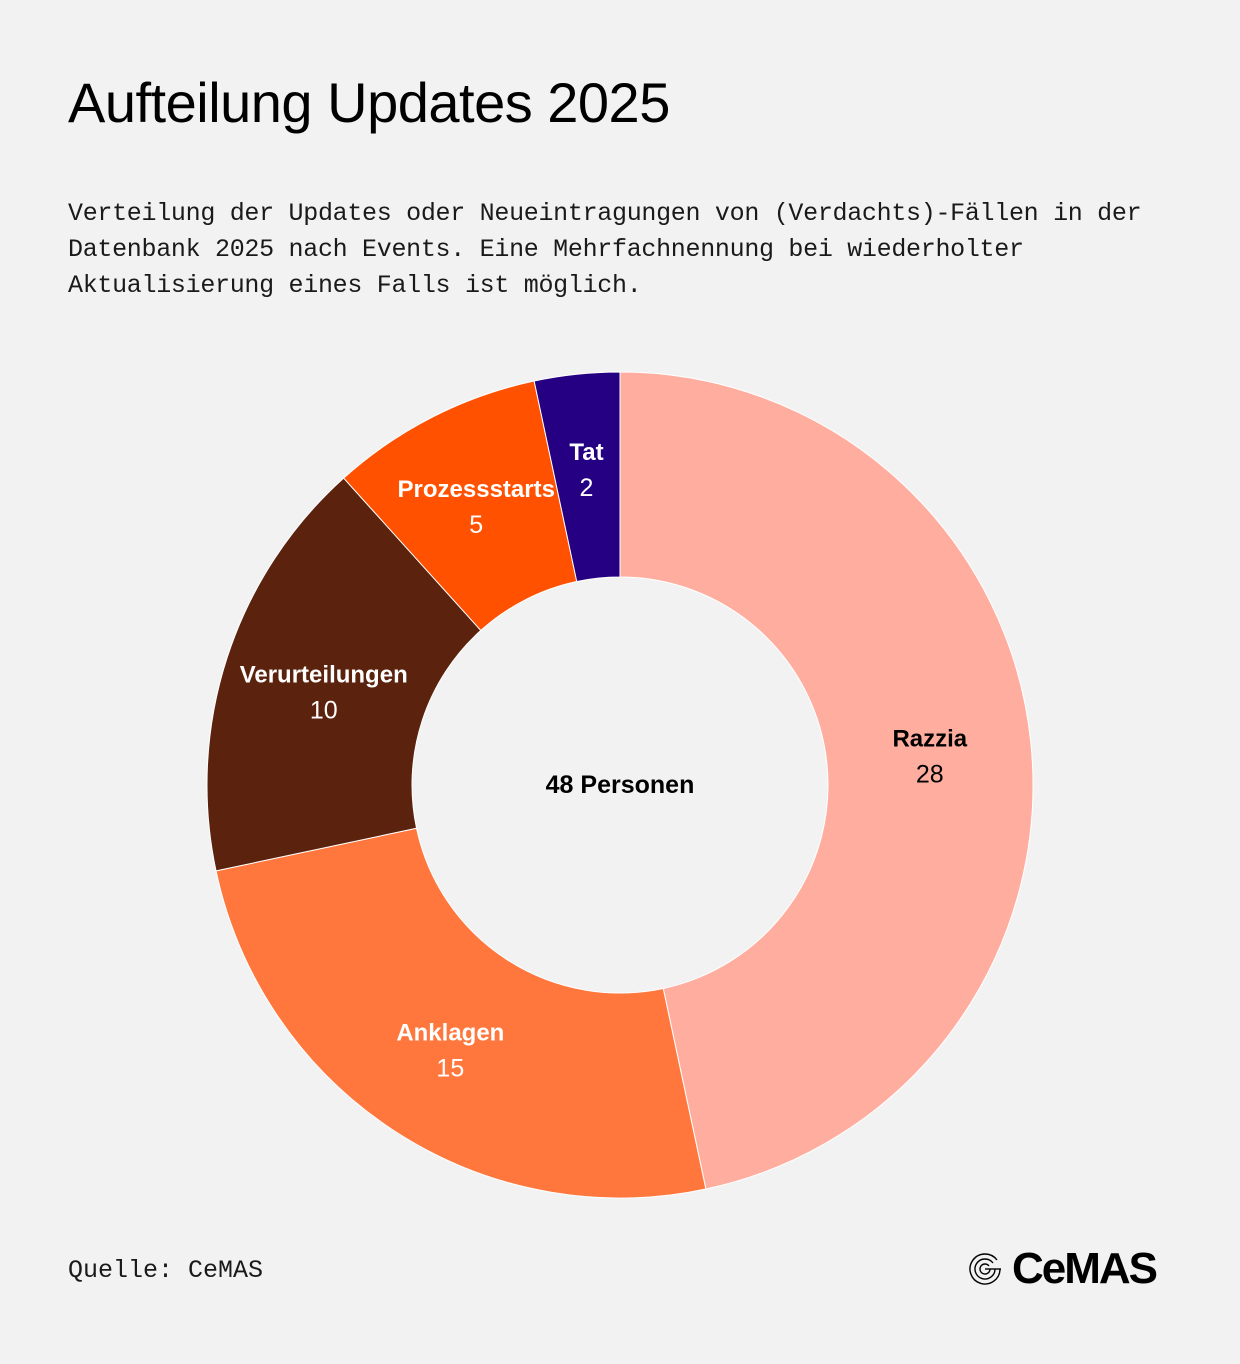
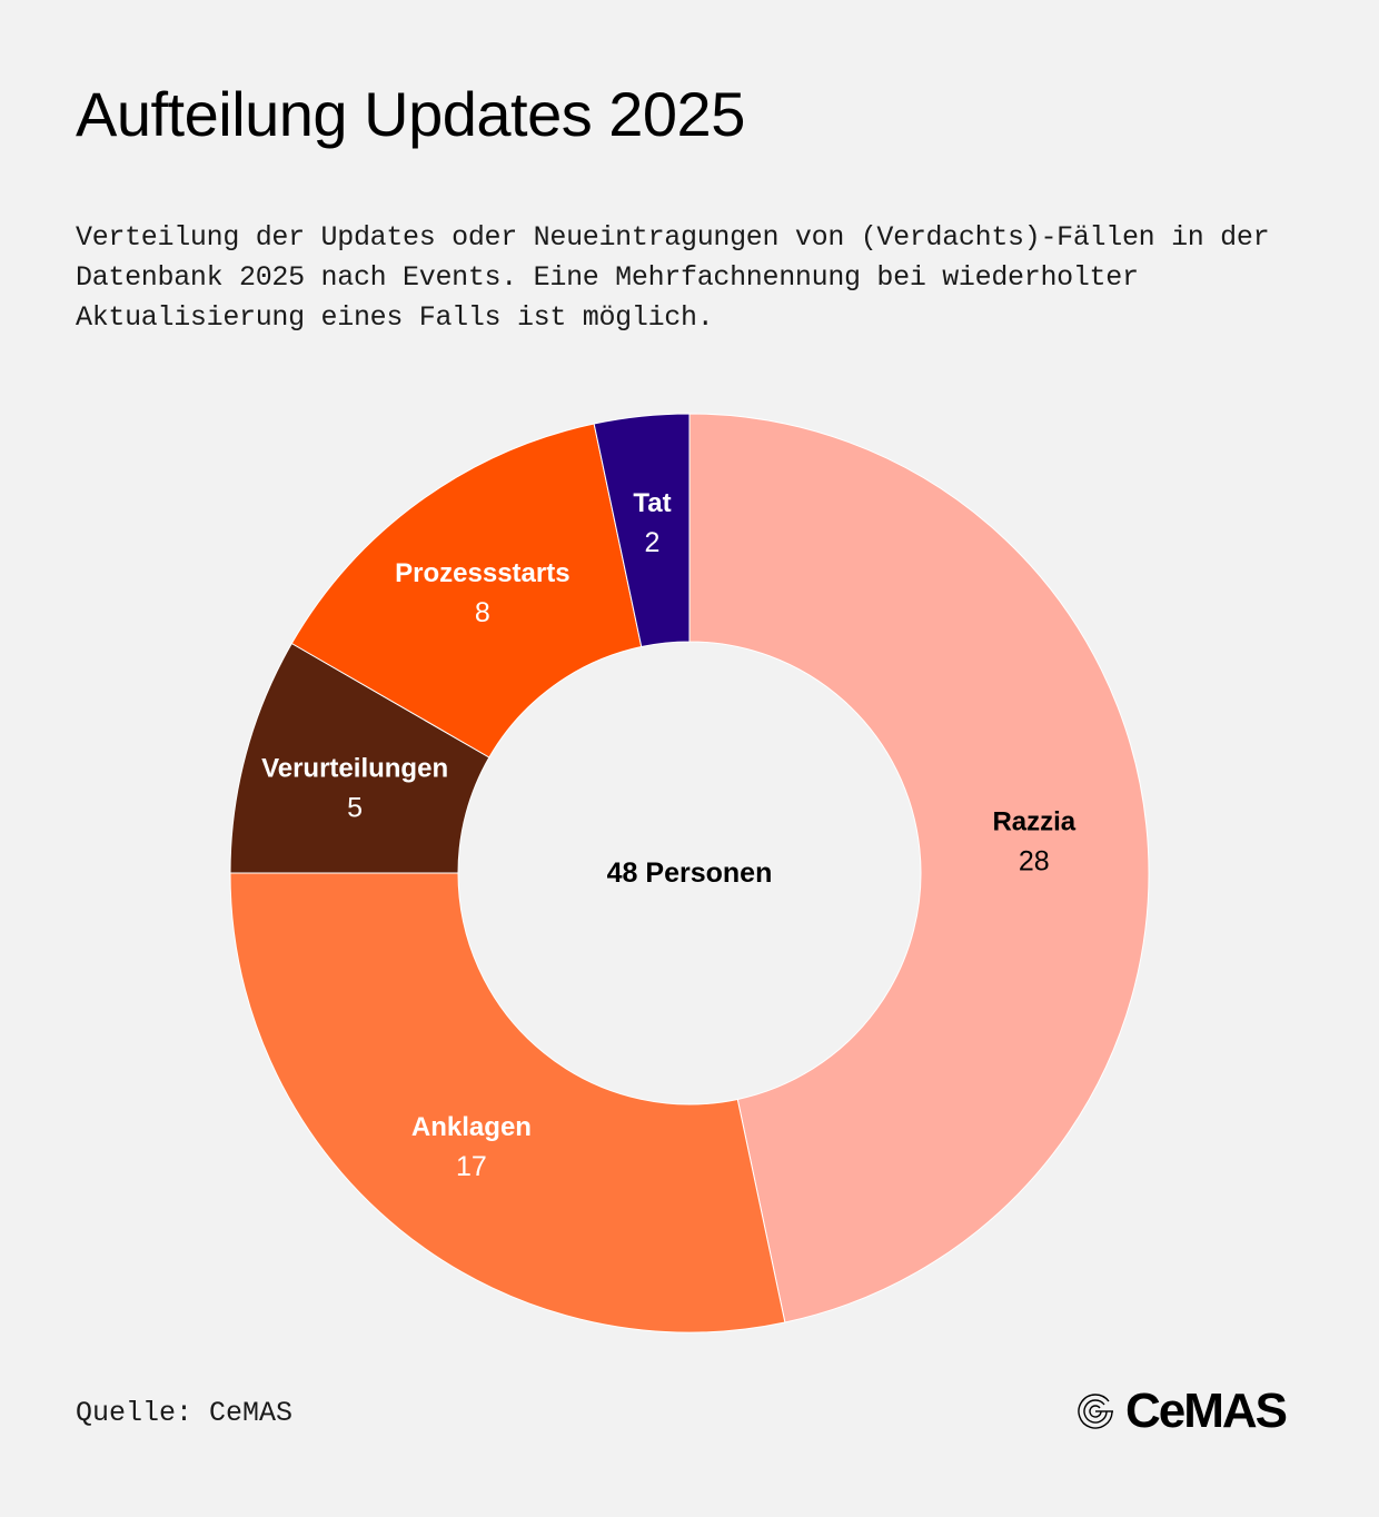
Anklagen: 15 -> 17
Verurteilungen: 10 -> 5
Prozessstarts: 5 -> 8
